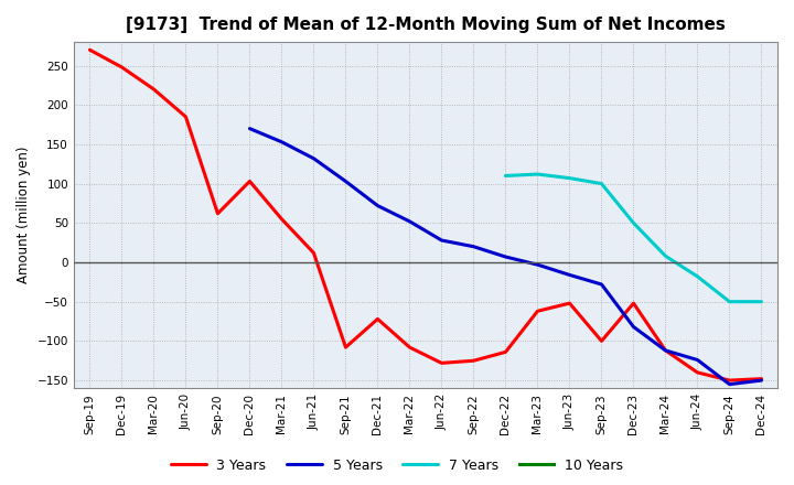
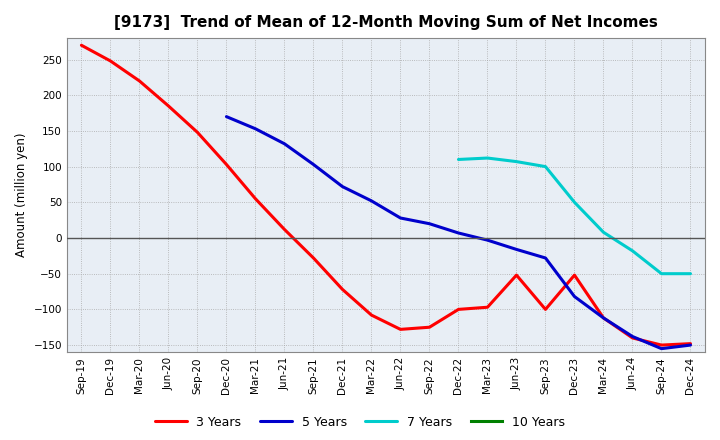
3 Years/Sep-20: 62 -> 148
3 Years/Sep-21: -108 -> -28
3 Years/Dec-22: -114 -> -100
3 Years/Mar-23: -62 -> -97
5 Years/Jun-24: -124 -> -138
